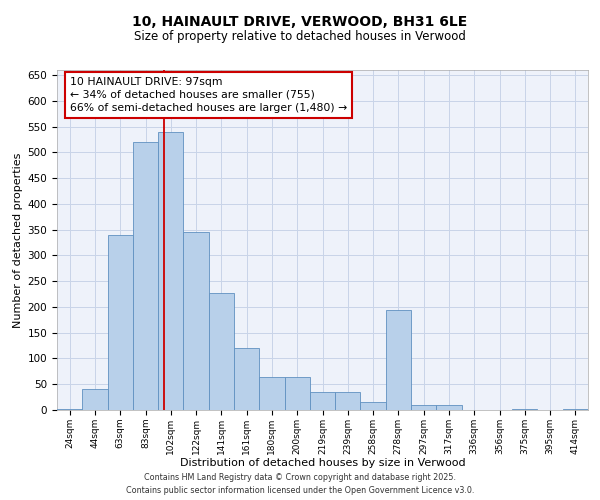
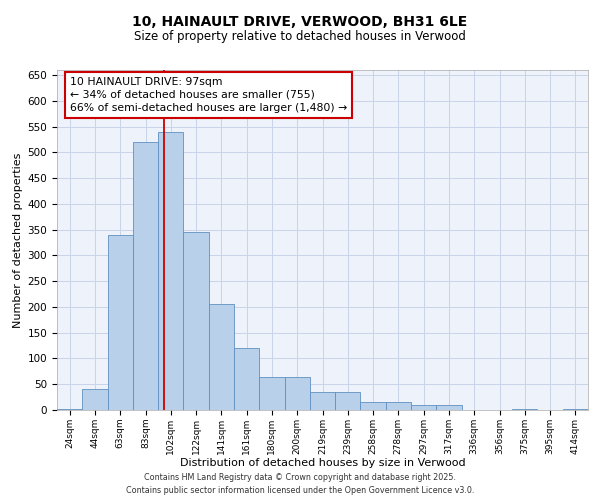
141sqm: 228 -> 205
278sqm: 194 -> 15
